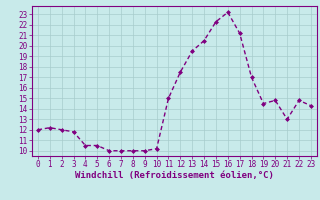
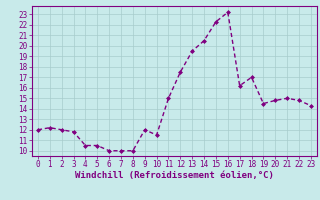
9: 10.0 -> 12.0
10: 10.2 -> 11.5
17: 21.2 -> 16.2
21: 13.0 -> 15.0
